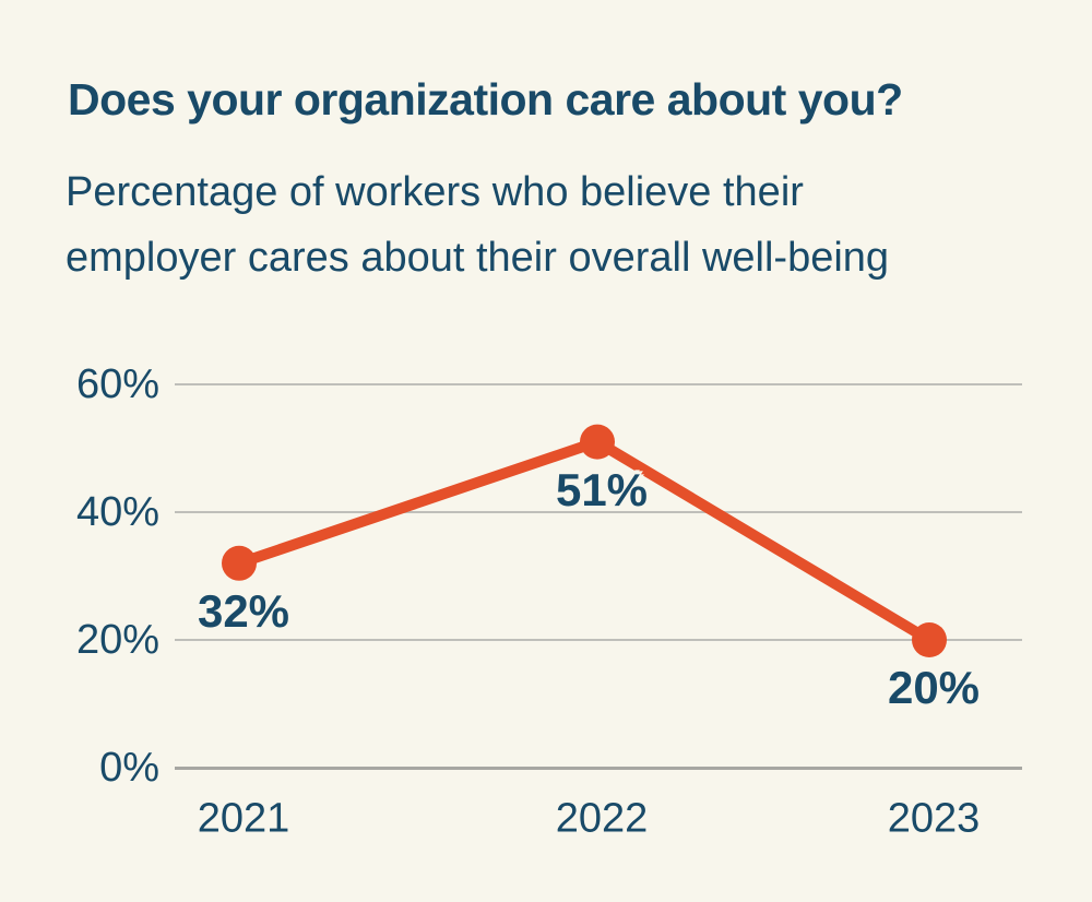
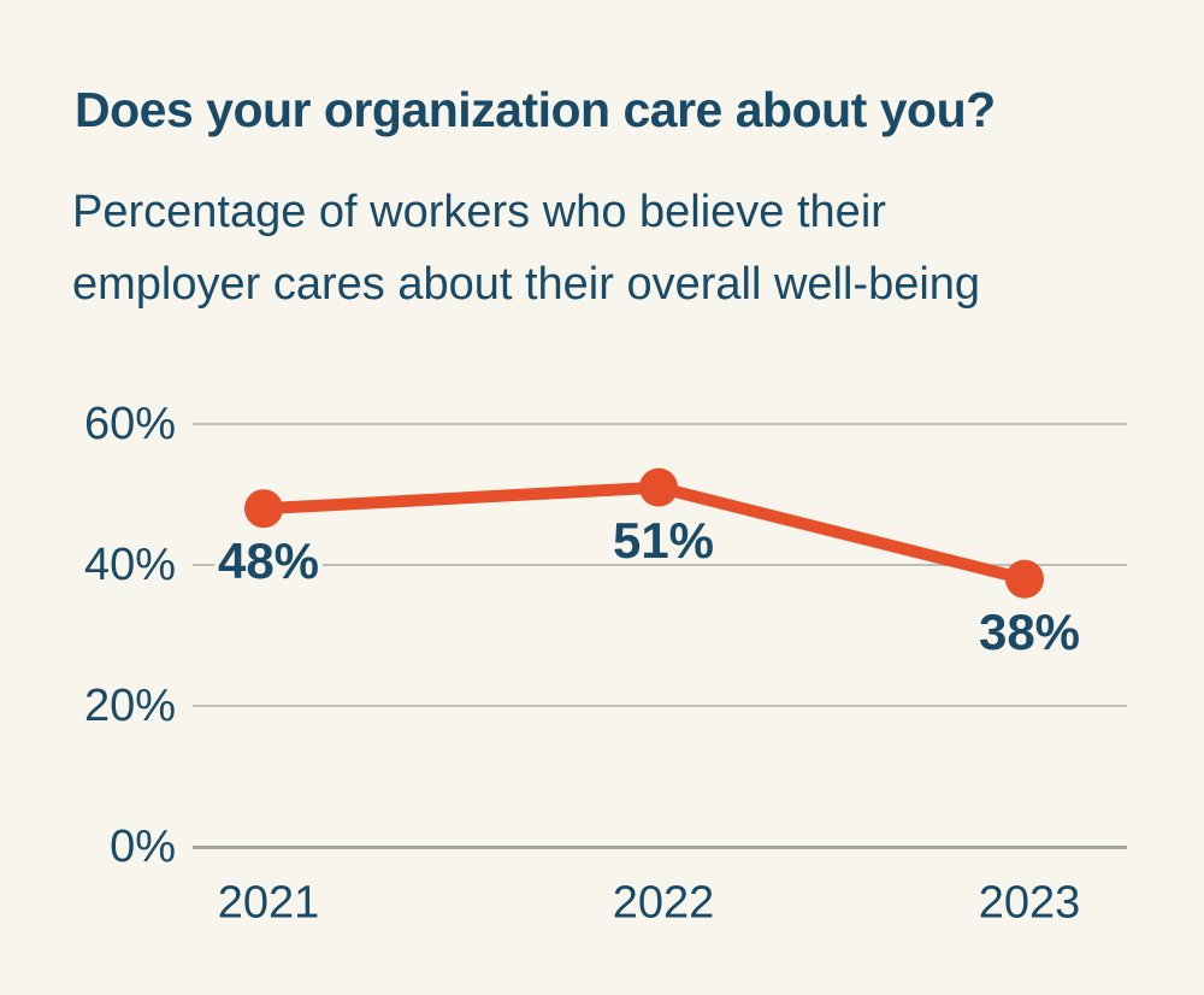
2021: 32% -> 48%
2023: 20% -> 38%
